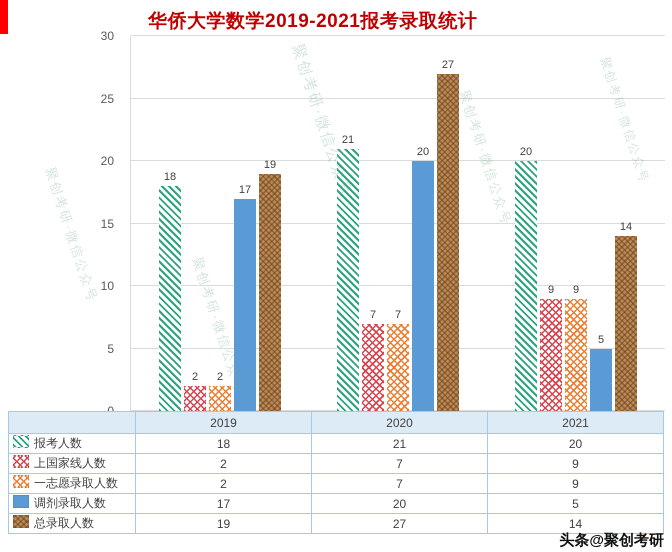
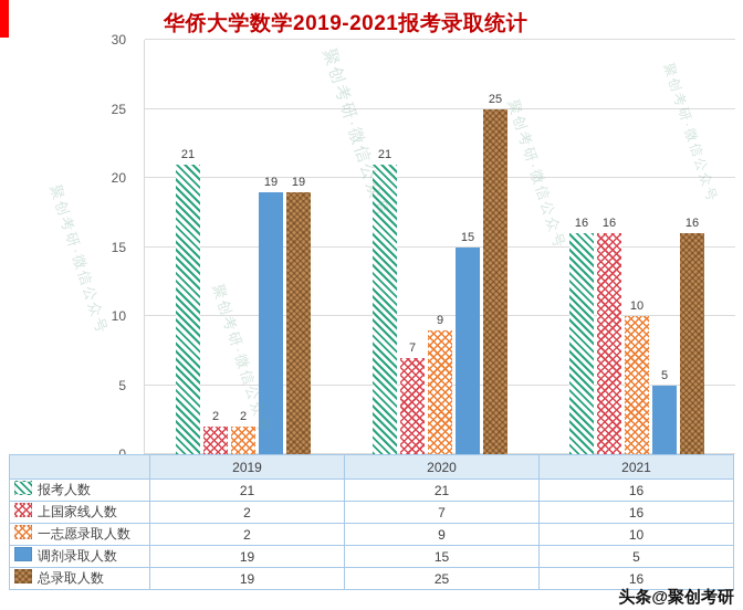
报考人数/2019: 18 -> 21
调剂录取人数/2019: 17 -> 19
一志愿录取人数/2020: 7 -> 9
调剂录取人数/2020: 20 -> 15
总录取人数/2020: 27 -> 25
报考人数/2021: 20 -> 16
上国家线人数/2021: 9 -> 16
一志愿录取人数/2021: 9 -> 10
总录取人数/2021: 14 -> 16
